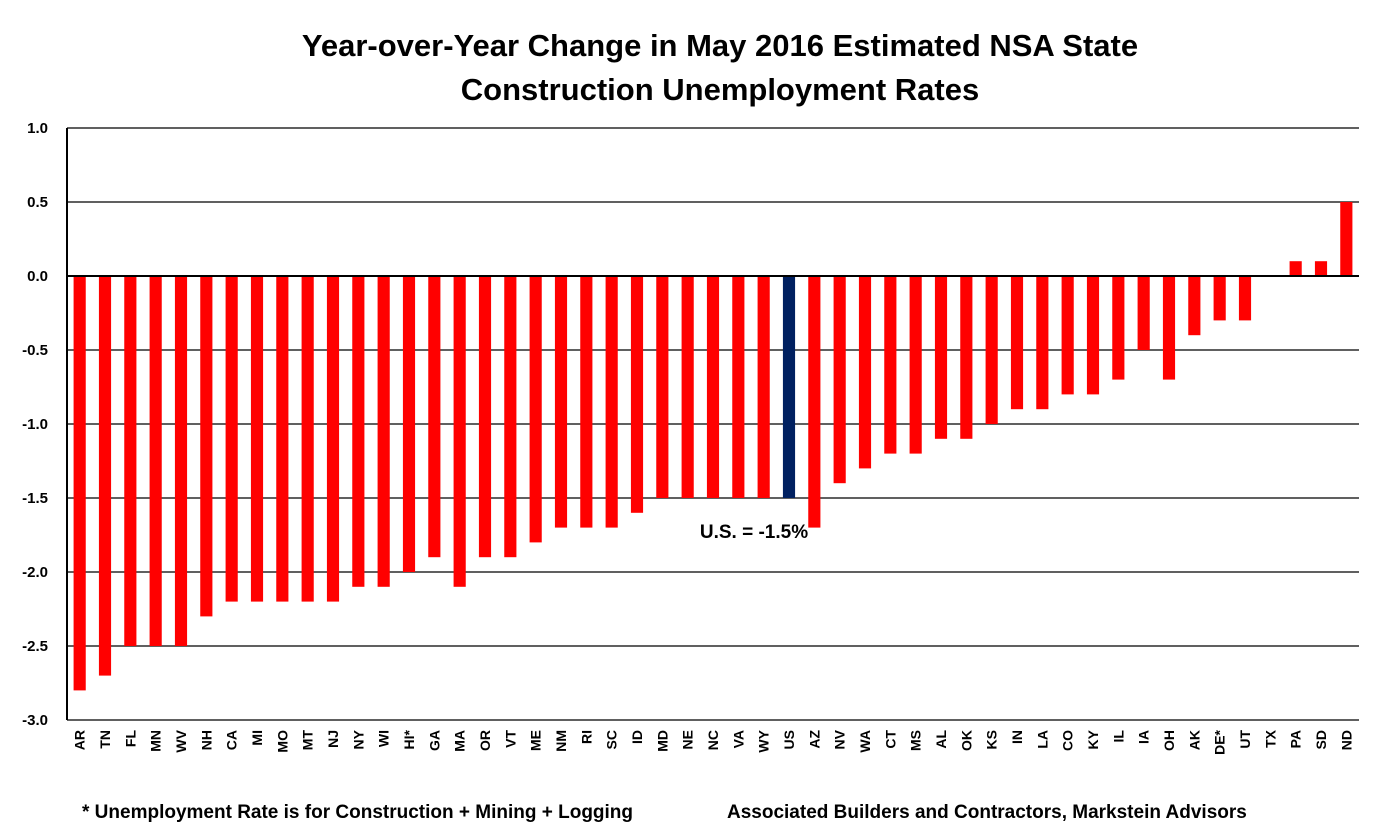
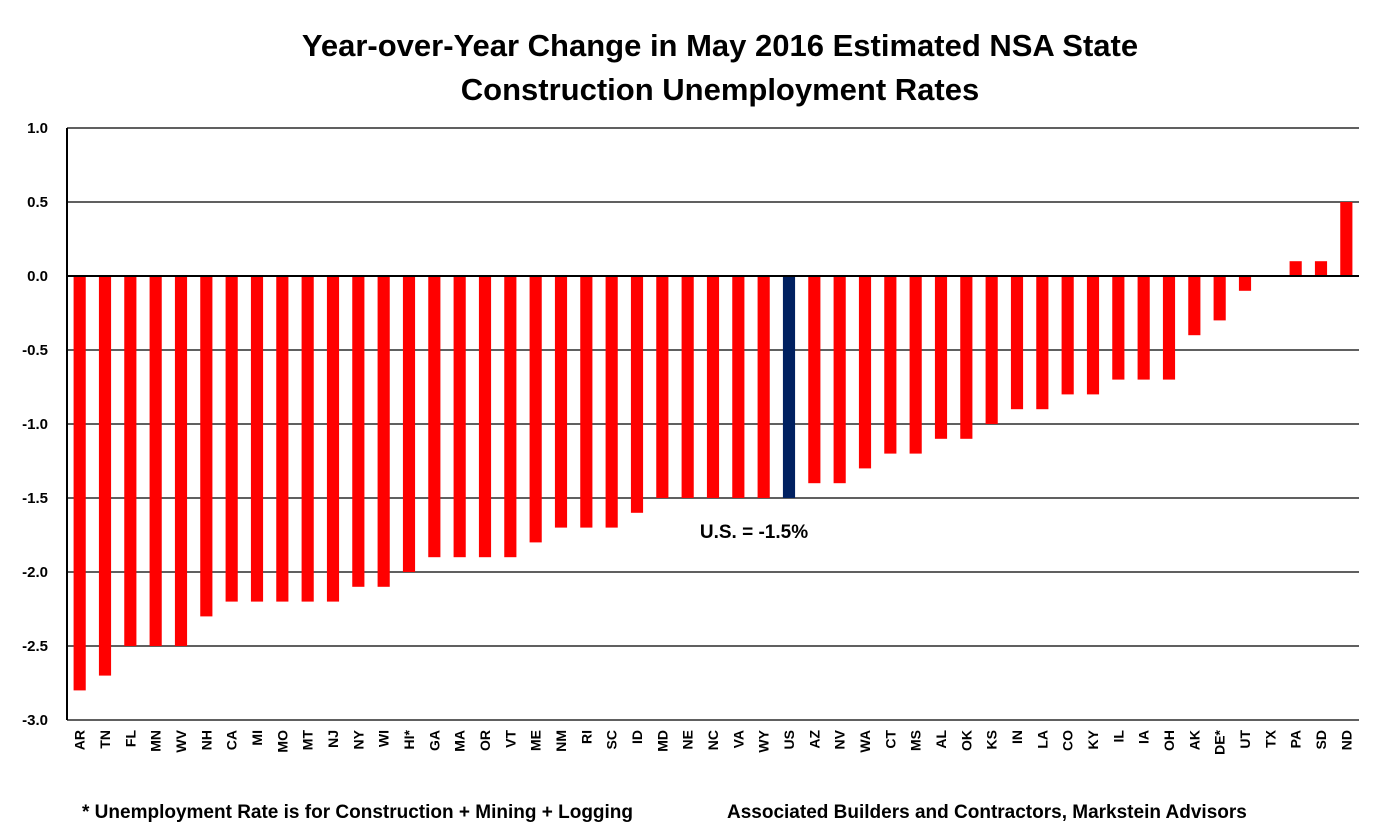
MA: -2.1 -> -1.9
AZ: -1.7 -> -1.4
IA: -0.5 -> -0.7
UT: -0.3 -> -0.1
